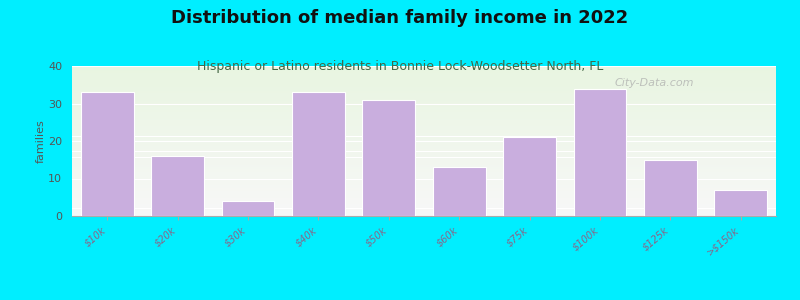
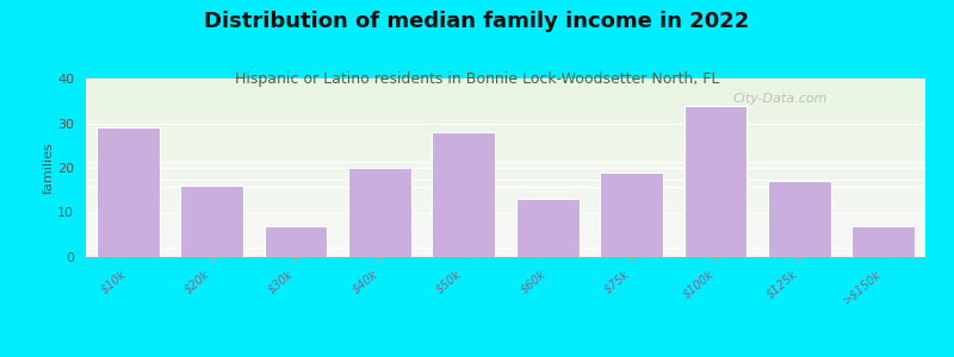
$10k: 33 -> 29
$30k: 4 -> 7
$40k: 33 -> 20
$50k: 31 -> 28
$75k: 21 -> 19
$125k: 15 -> 17
